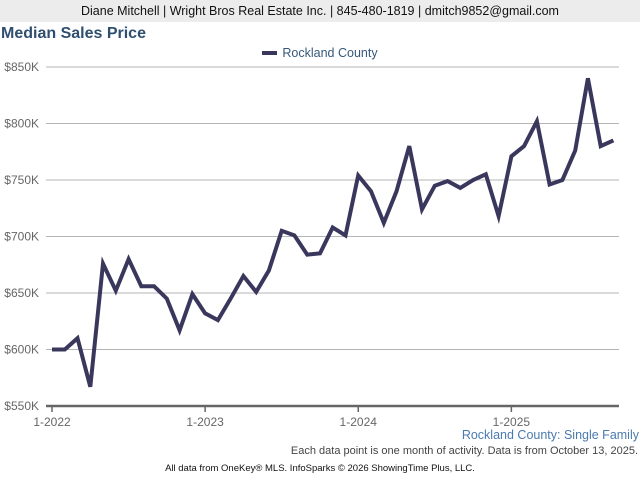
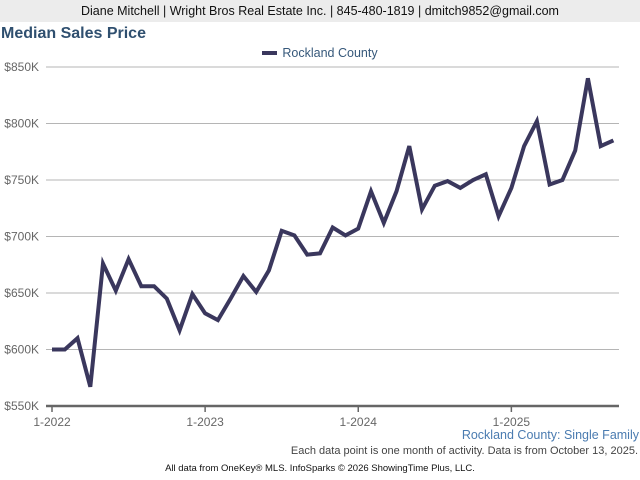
1-2024: $754K -> $707K
1-2025: $771K -> $743K
